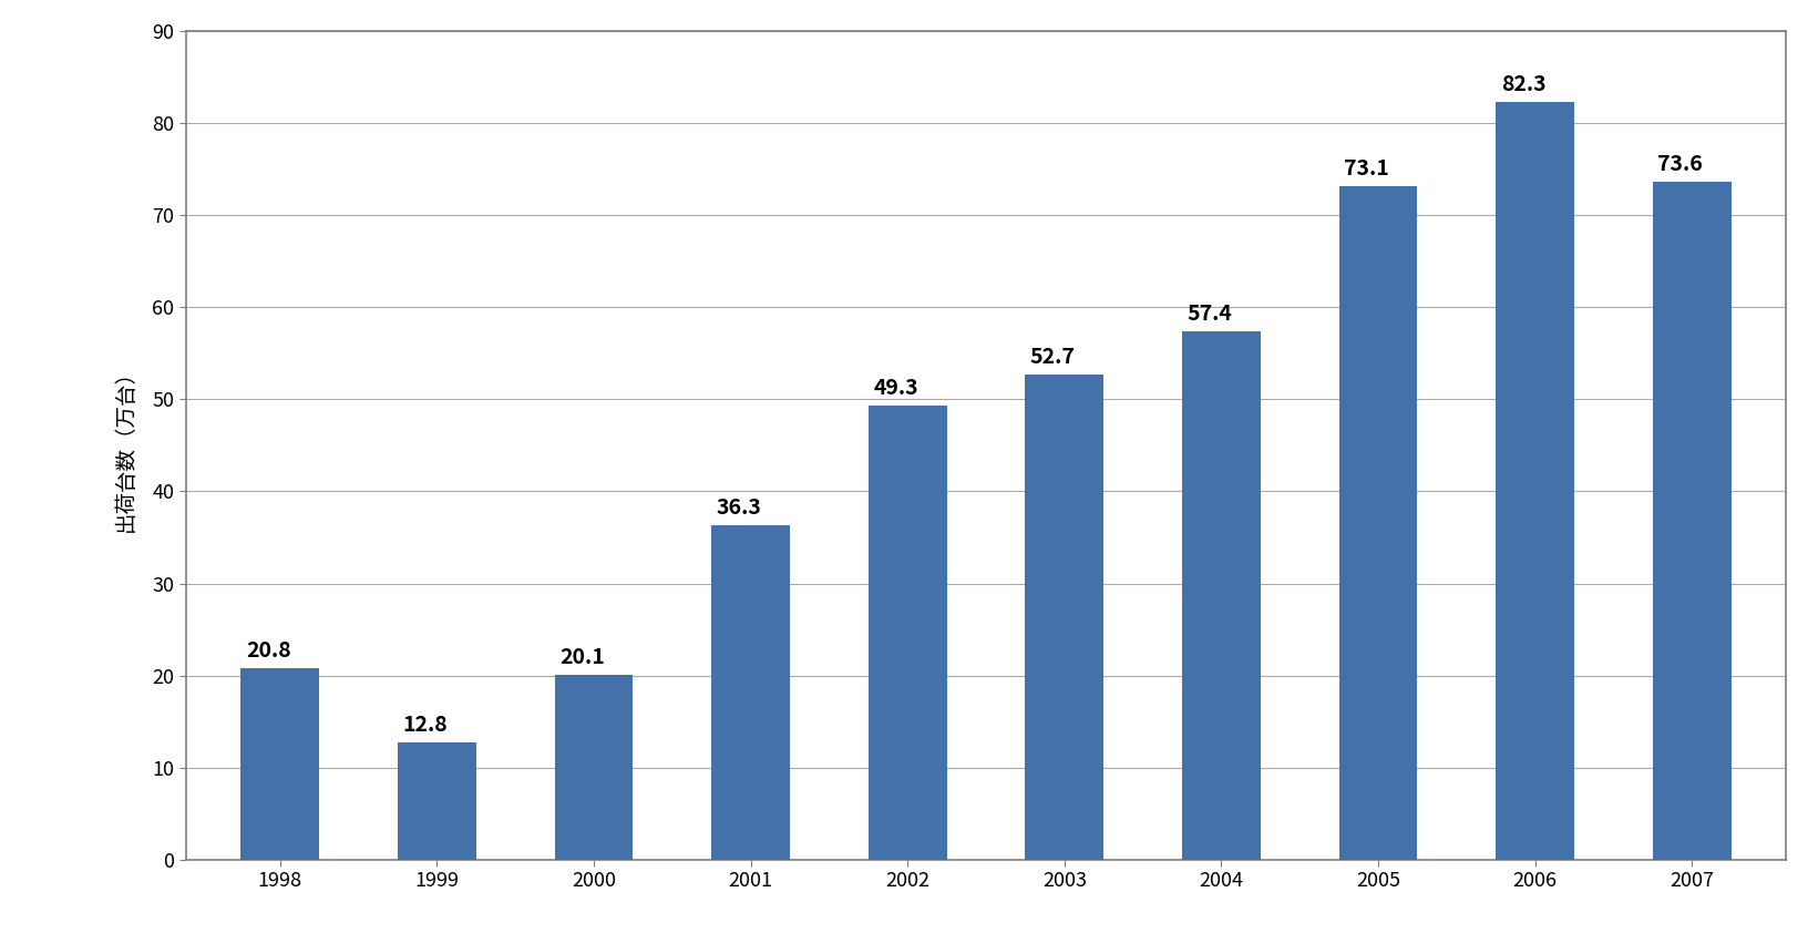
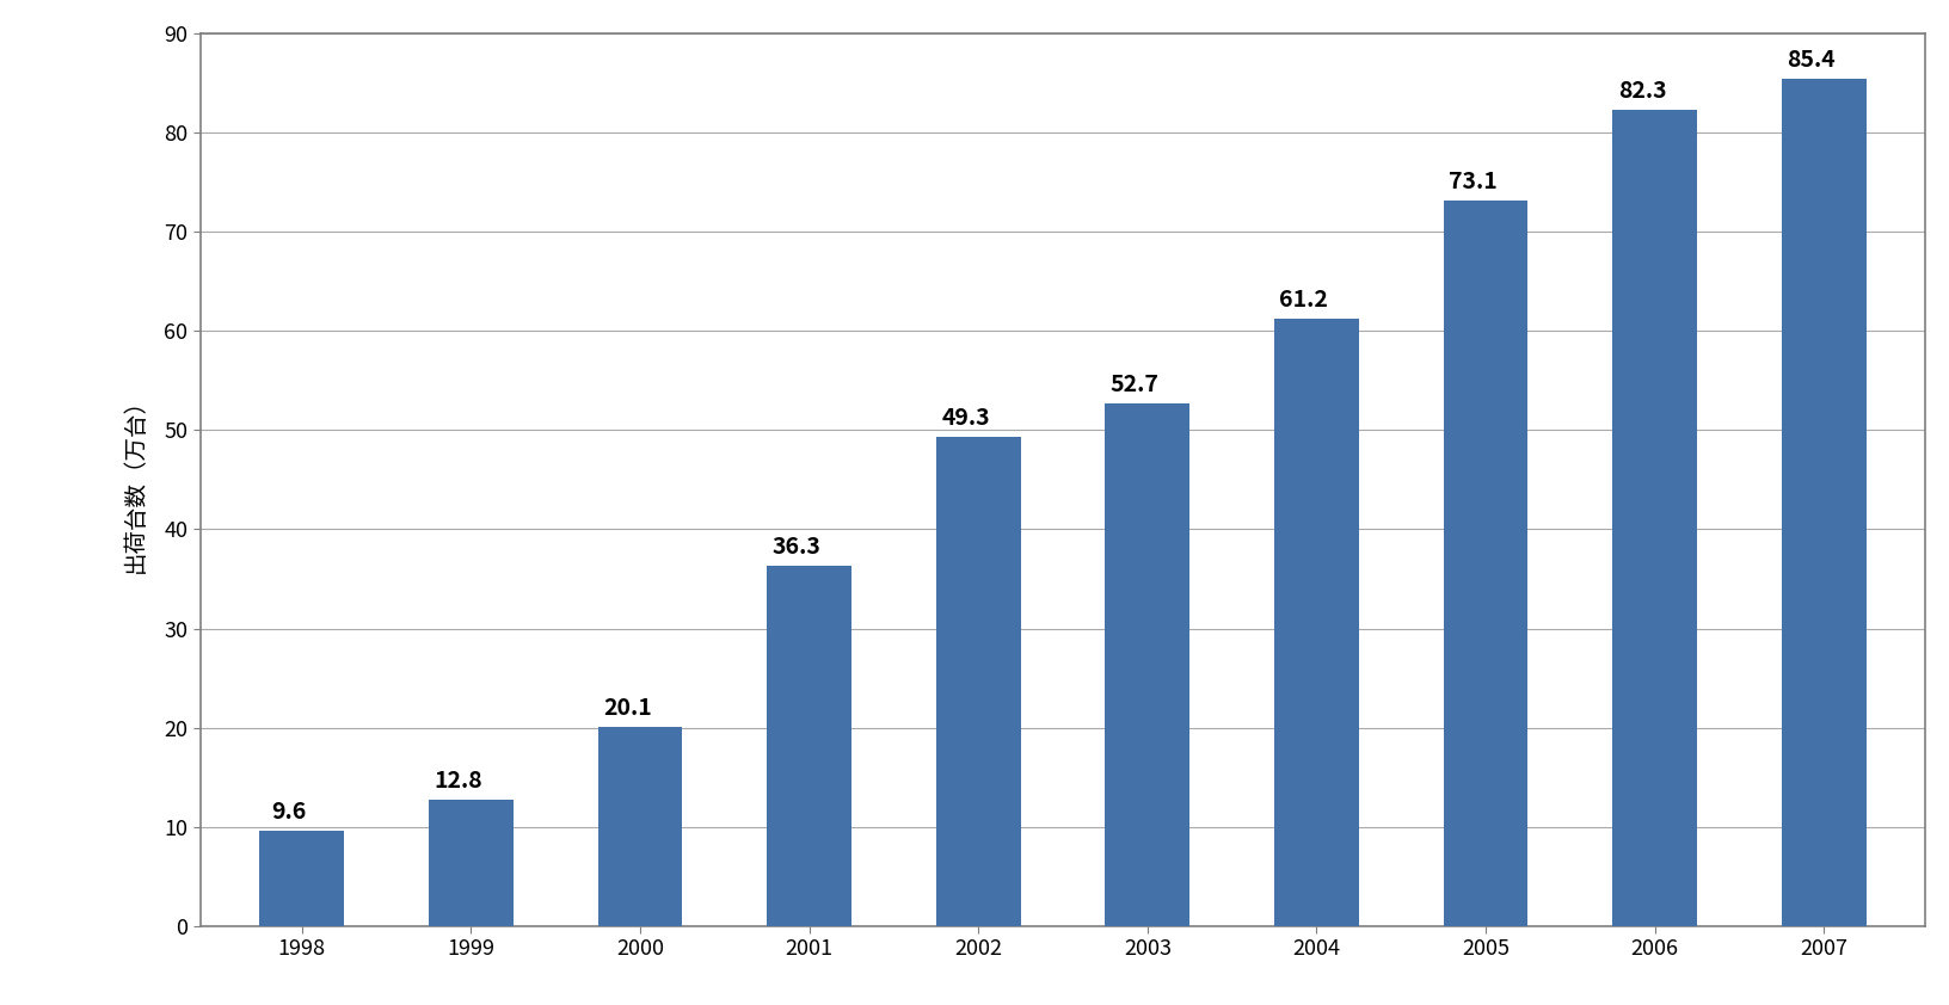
1998: 20.8 -> 9.6
2004: 57.4 -> 61.2
2007: 73.6 -> 85.4
